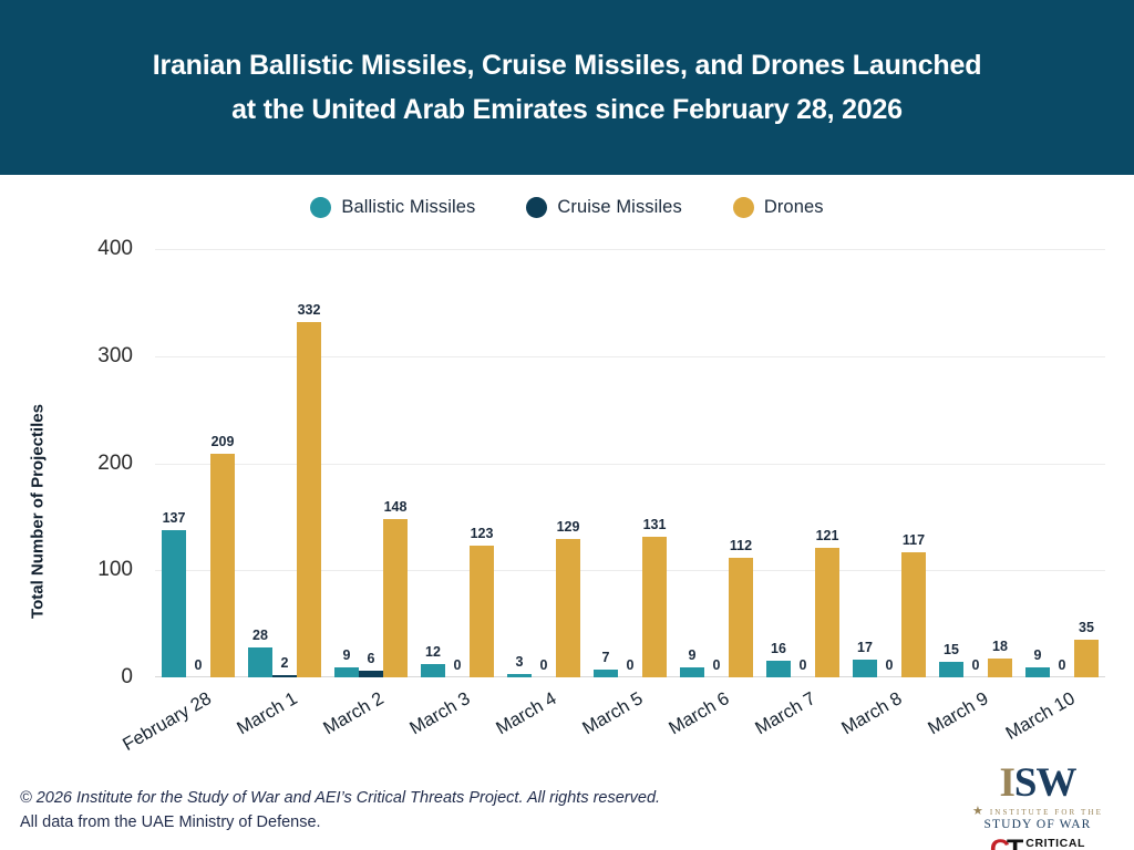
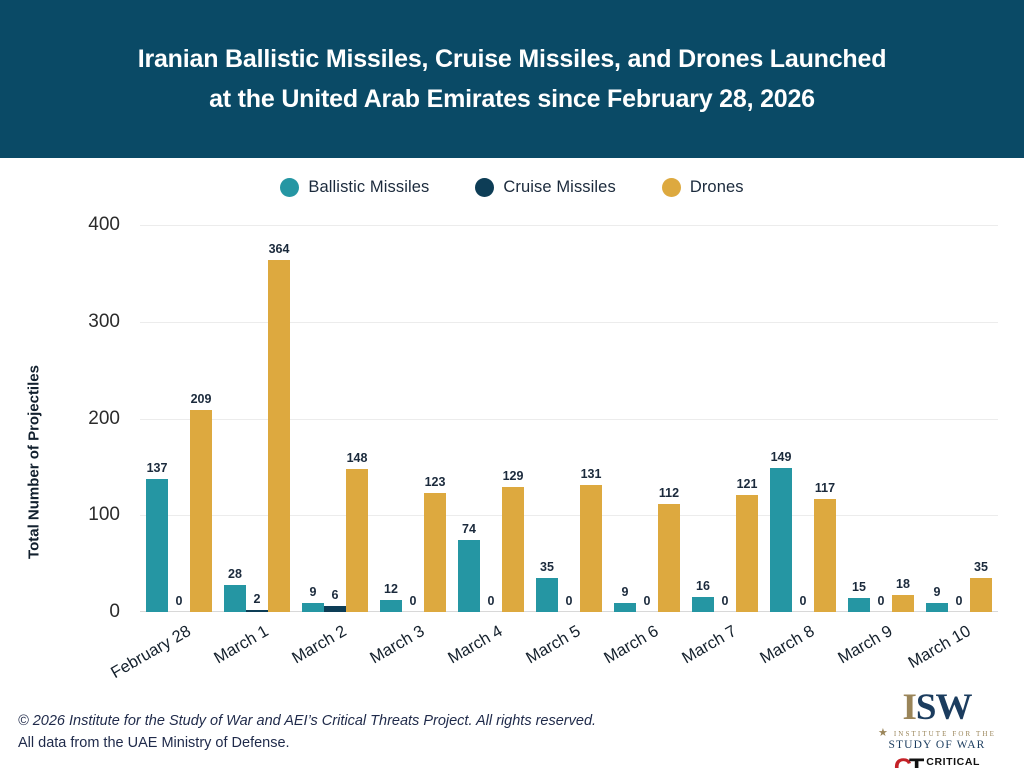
Drones/March 1: 332 -> 364
Ballistic Missiles/March 4: 3 -> 74
Ballistic Missiles/March 5: 7 -> 35
Ballistic Missiles/March 8: 17 -> 149
